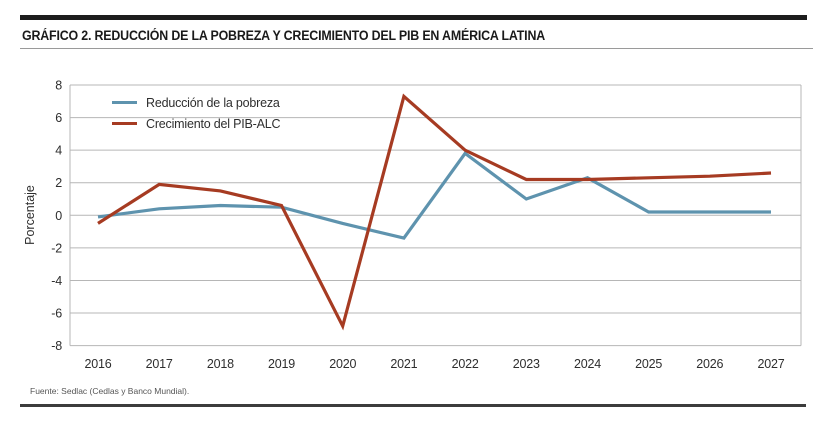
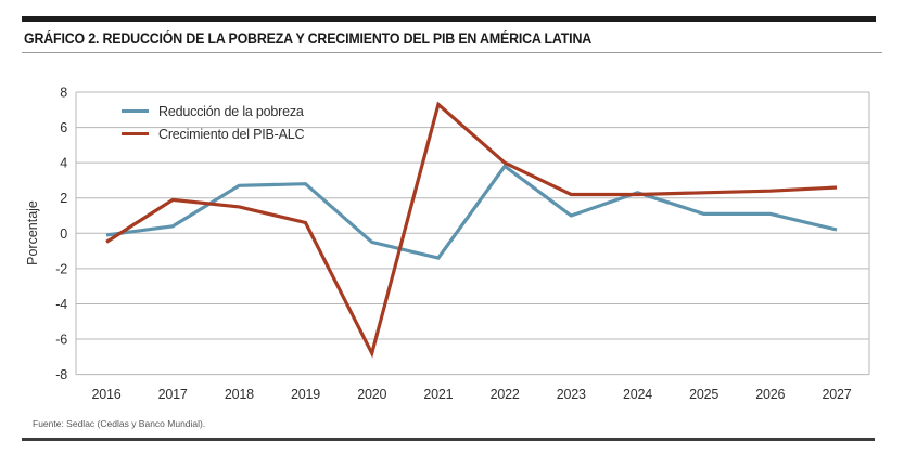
Reducción de la pobreza/2018: 0.6 -> 2.7
Reducción de la pobreza/2019: 0.5 -> 2.8
Reducción de la pobreza/2025: 0.2 -> 1.1
Reducción de la pobreza/2026: 0.2 -> 1.1
